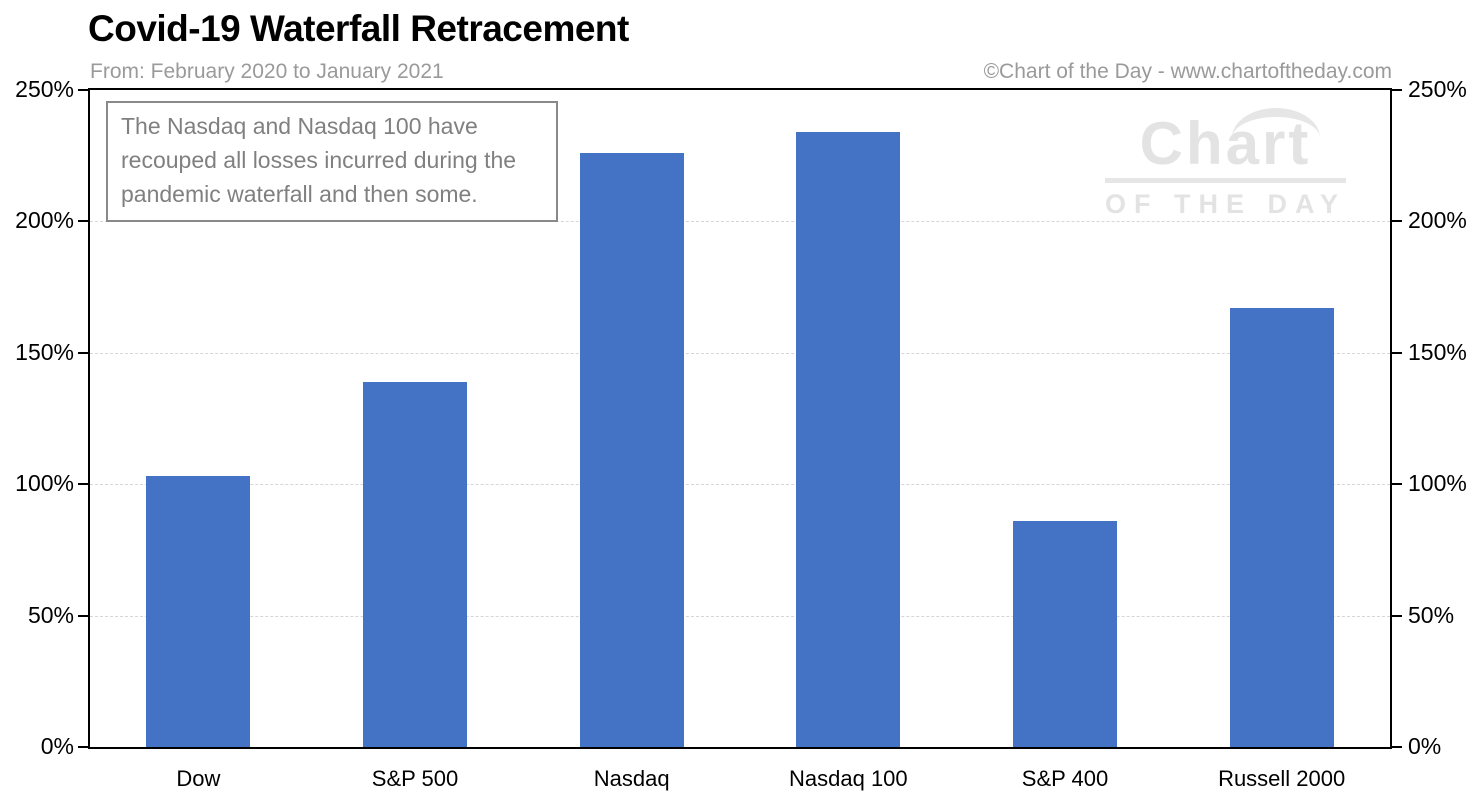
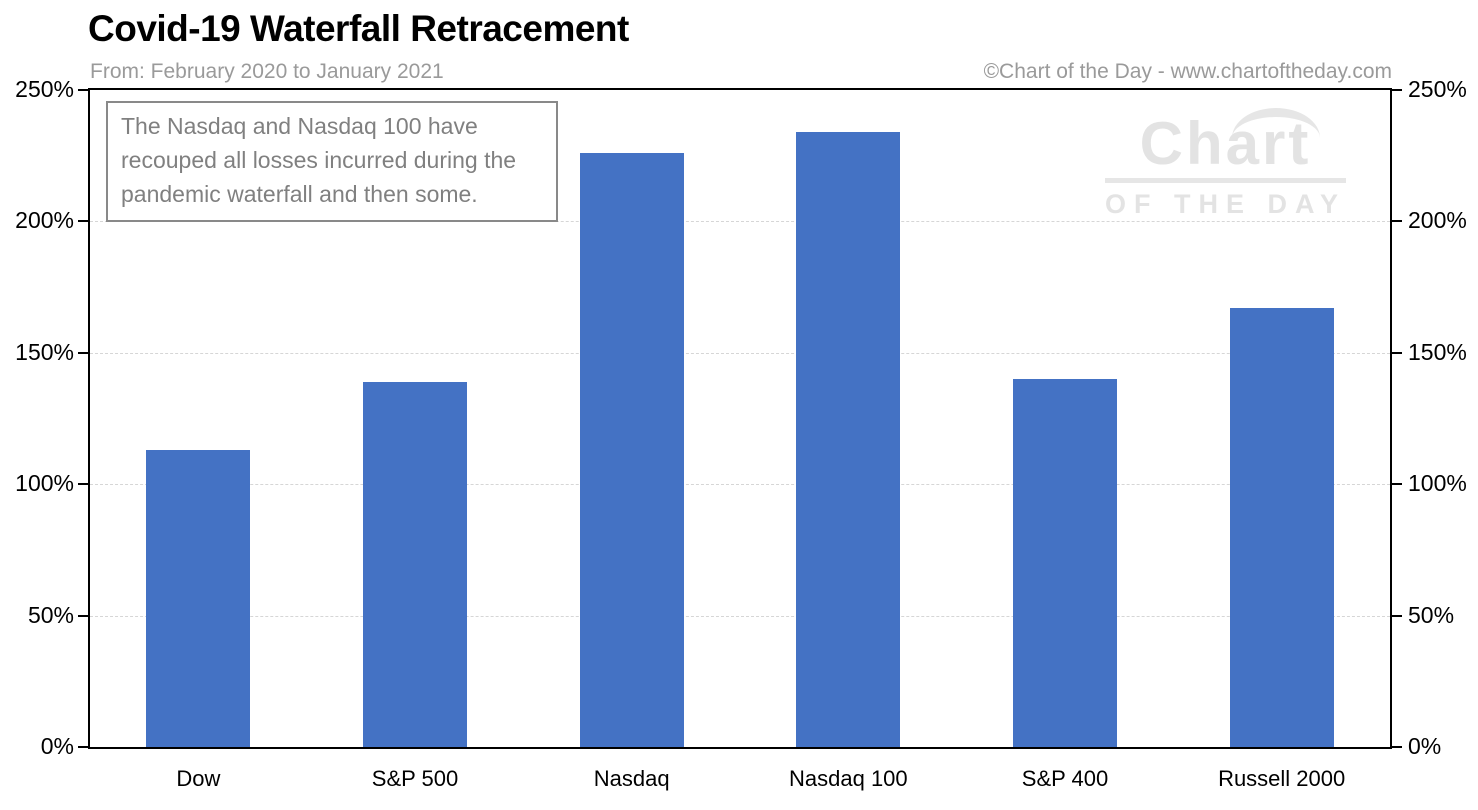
Dow: 103% -> 113%
S&P 400: 86% -> 140%
